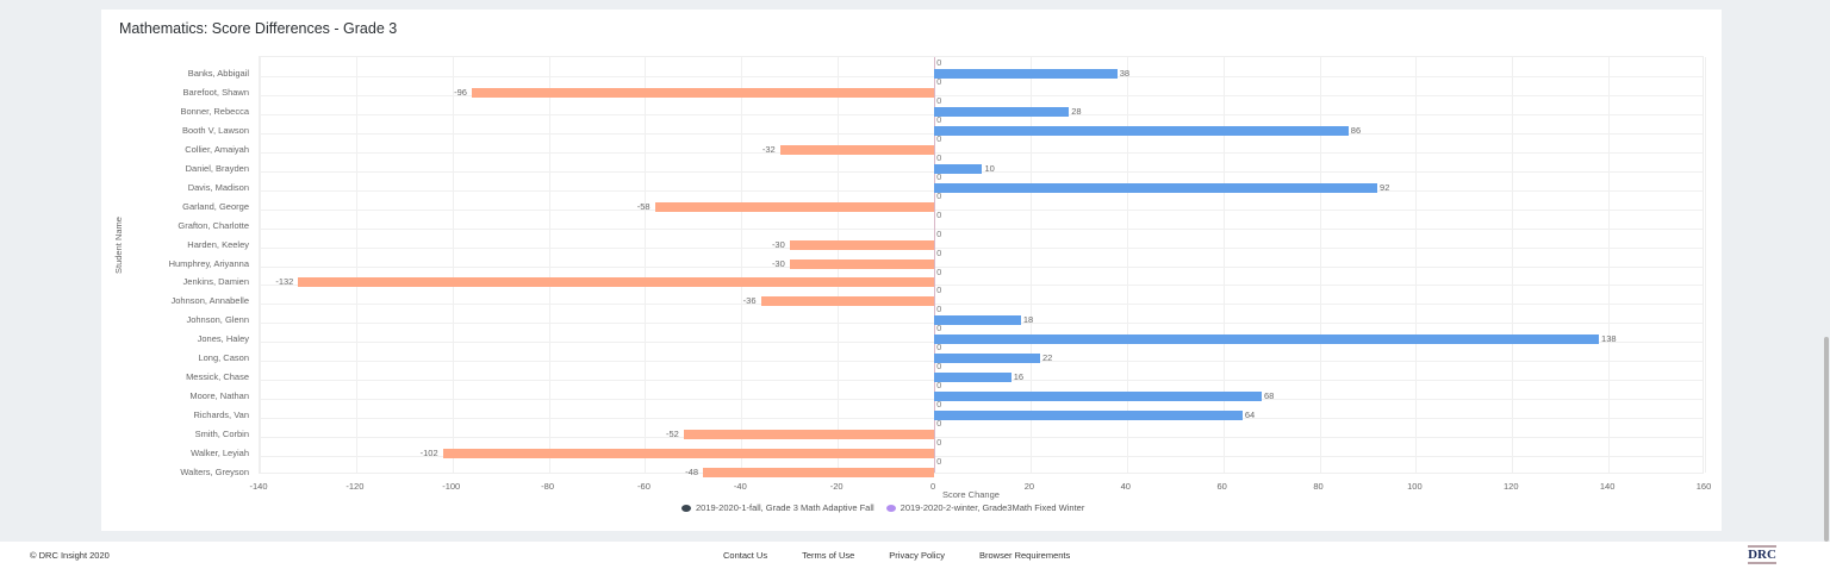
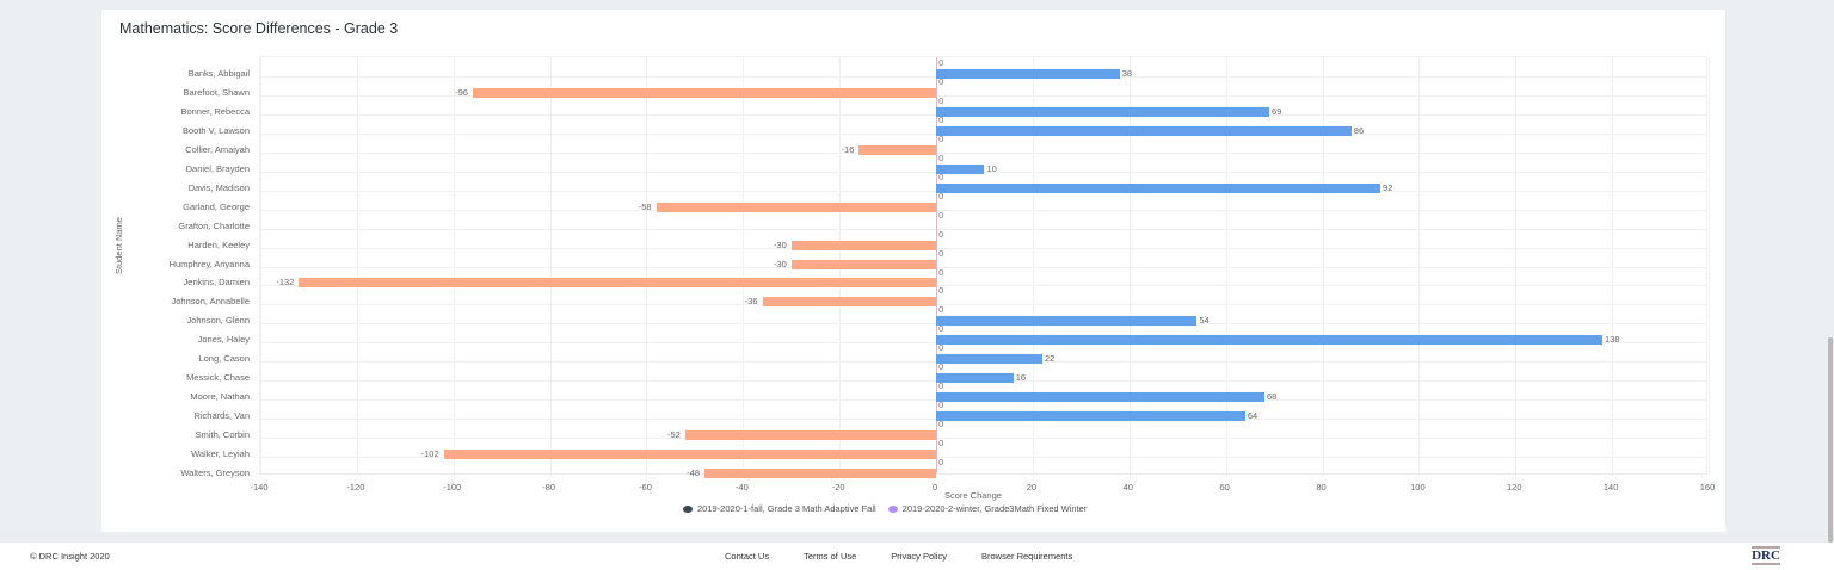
2019-2020-2-winter, Grade3Math Fixed Winter/Bonner, Rebecca: 28 -> 69
2019-2020-2-winter, Grade3Math Fixed Winter/Collier, Amaiyah: -32 -> -16
2019-2020-2-winter, Grade3Math Fixed Winter/Johnson, Glenn: 18 -> 54
